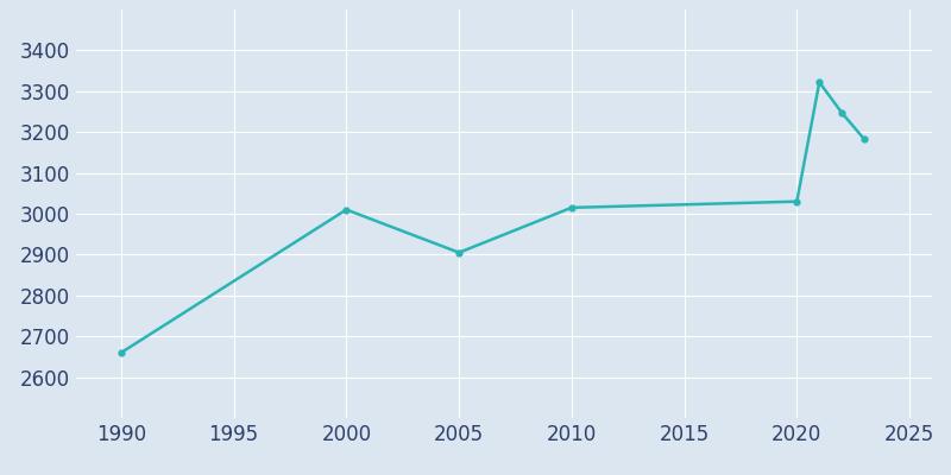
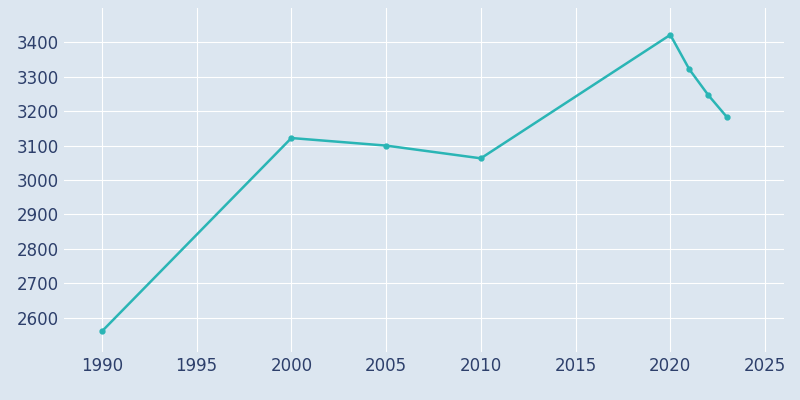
1990: 2660 -> 2560
2000: 3010 -> 3122
2005: 2905 -> 3100
2010: 3015 -> 3063
2020: 3030 -> 3422
